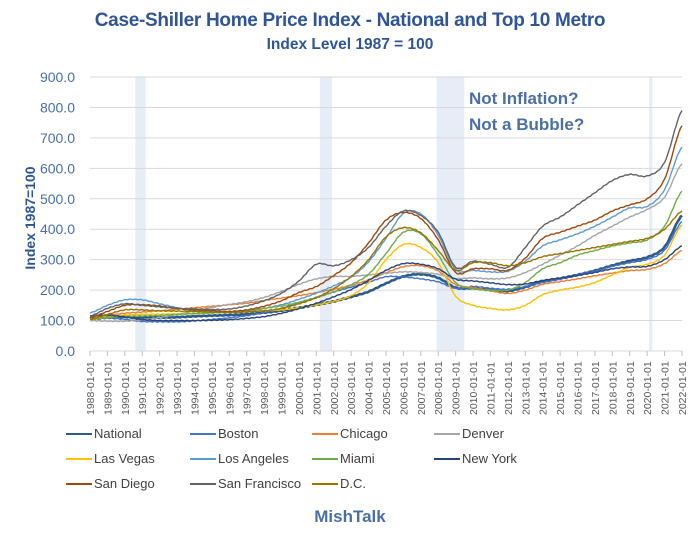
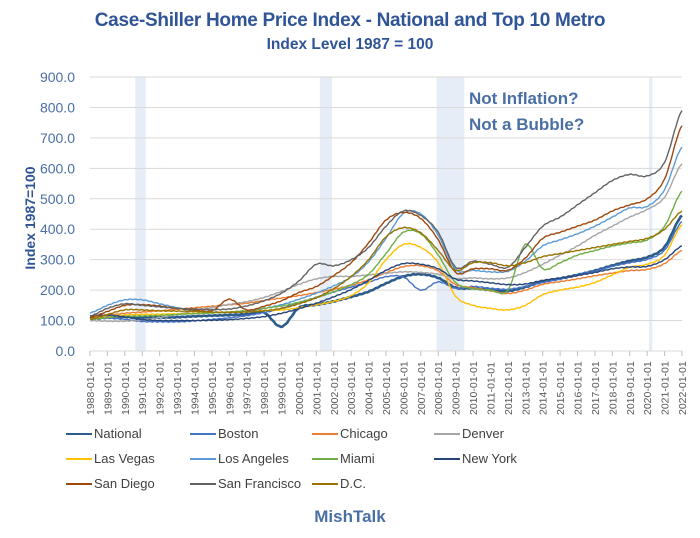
San Diego/1996-01-01: 130 -> 170
National/1999-01-01: 130 -> 80
Boston/2007-01-01: 240 -> 200
Miami/2013-01-01: 220 -> 350
